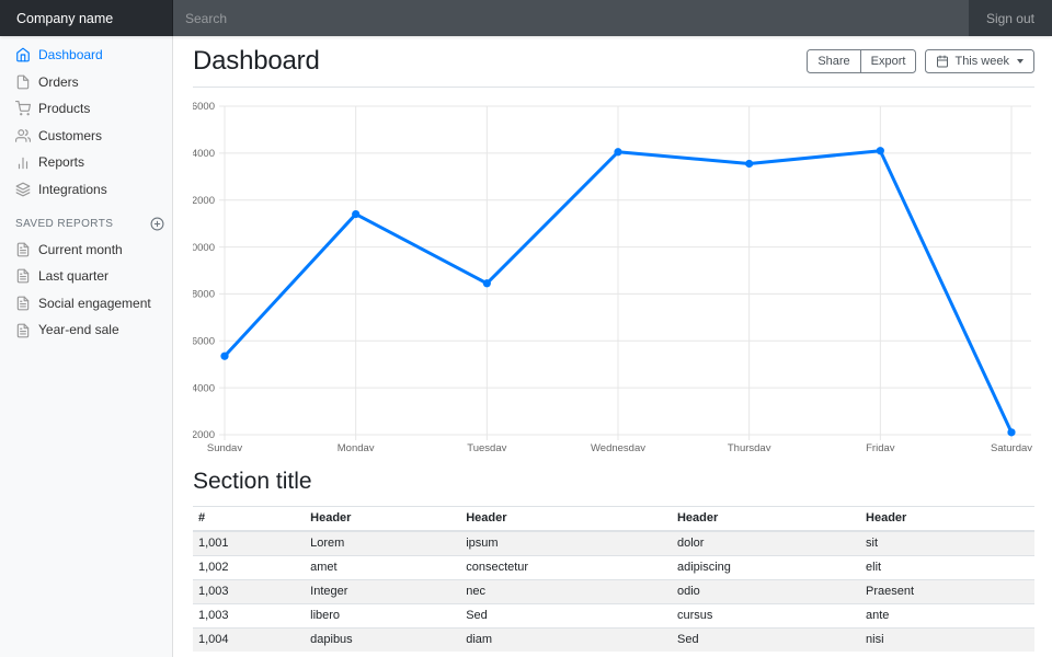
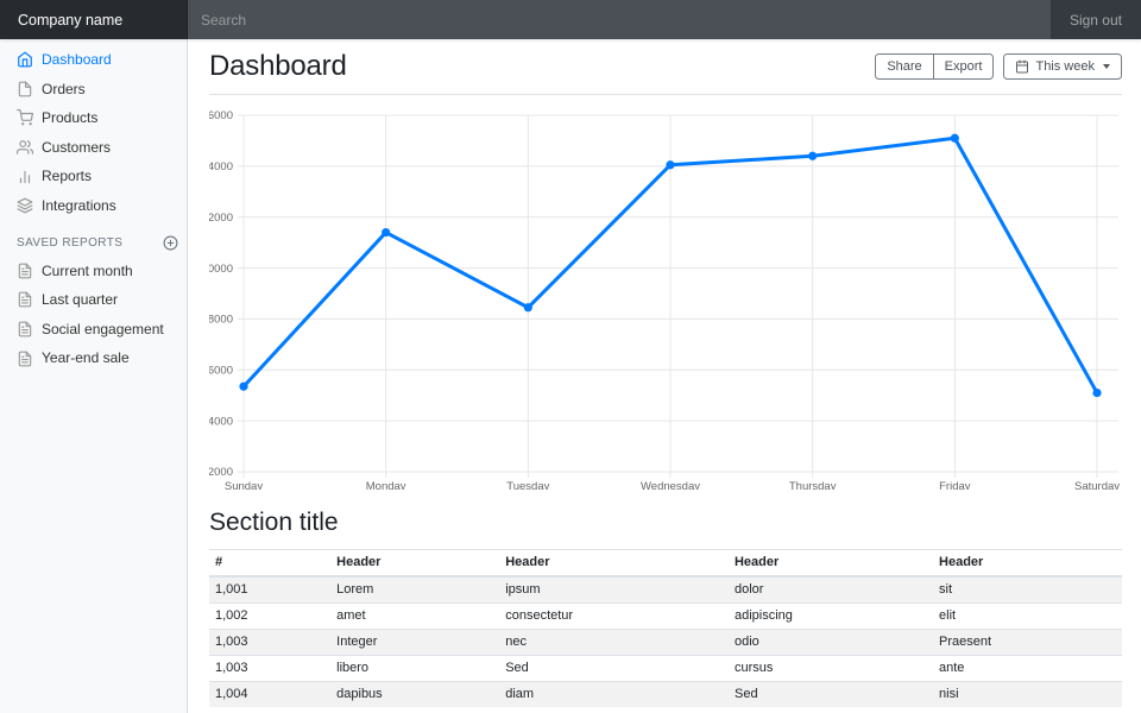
Thursday: 23600 -> 24400
Friday: 24100 -> 25100
Saturday: 12100 -> 15100
